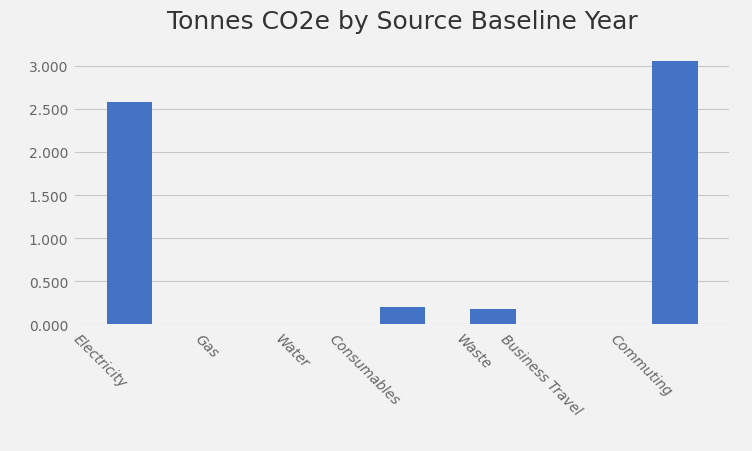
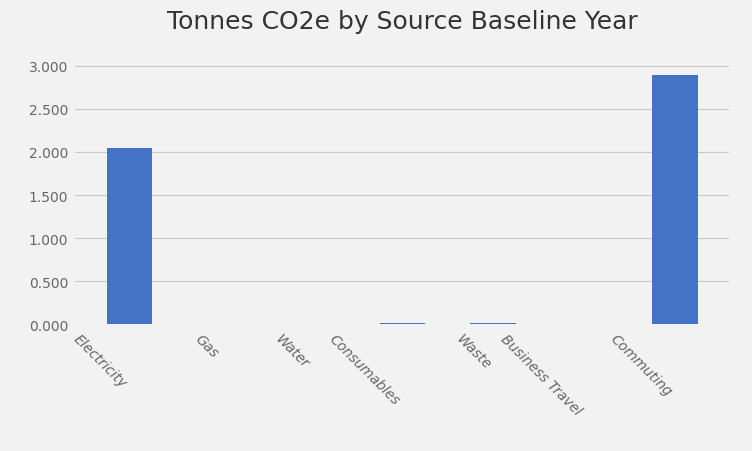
Electricity: 2.58 -> 2.05
Consumables: 0.20 -> 0.02
Waste: 0.18 -> 0.02
Commuting: 3.06 -> 2.89
